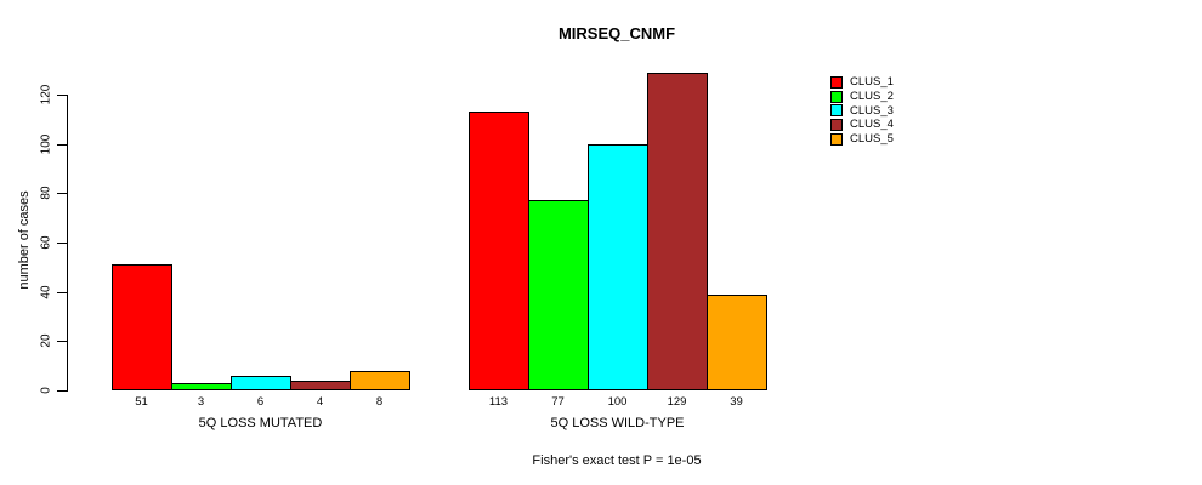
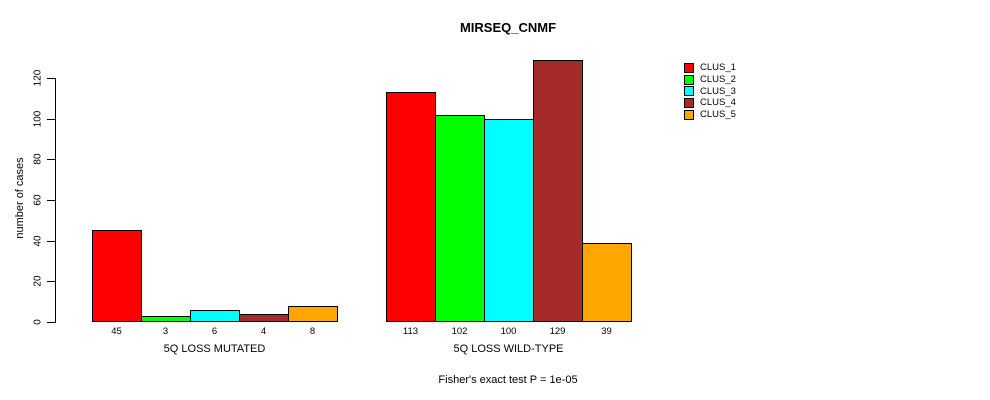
CLUS_1/5Q LOSS MUTATED: 51 -> 45
CLUS_2/5Q LOSS WILD-TYPE: 77 -> 102
